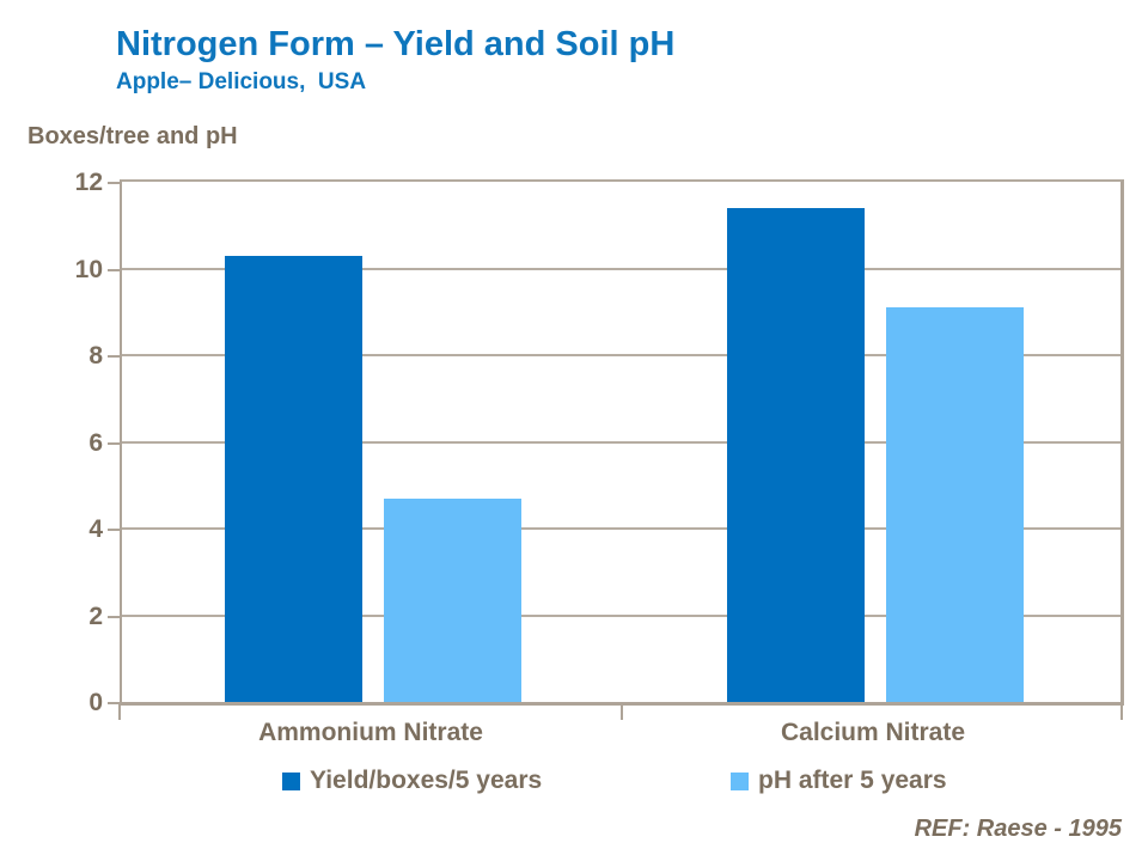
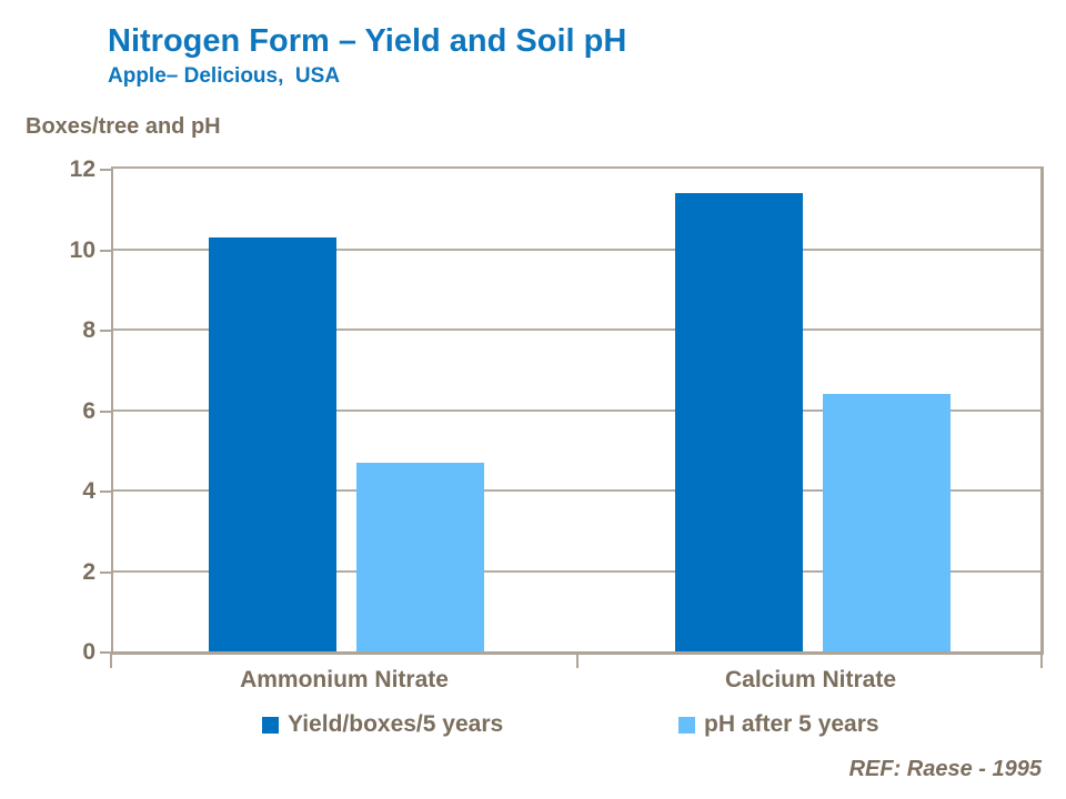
pH after 5 years/Calcium Nitrate: 9.1 -> 6.4
